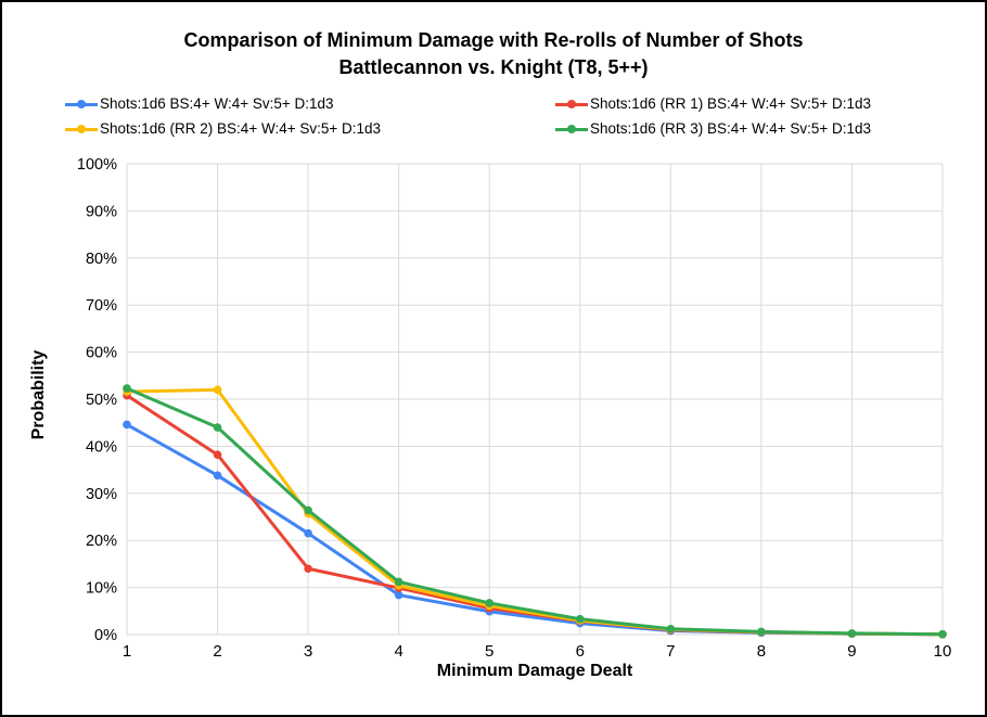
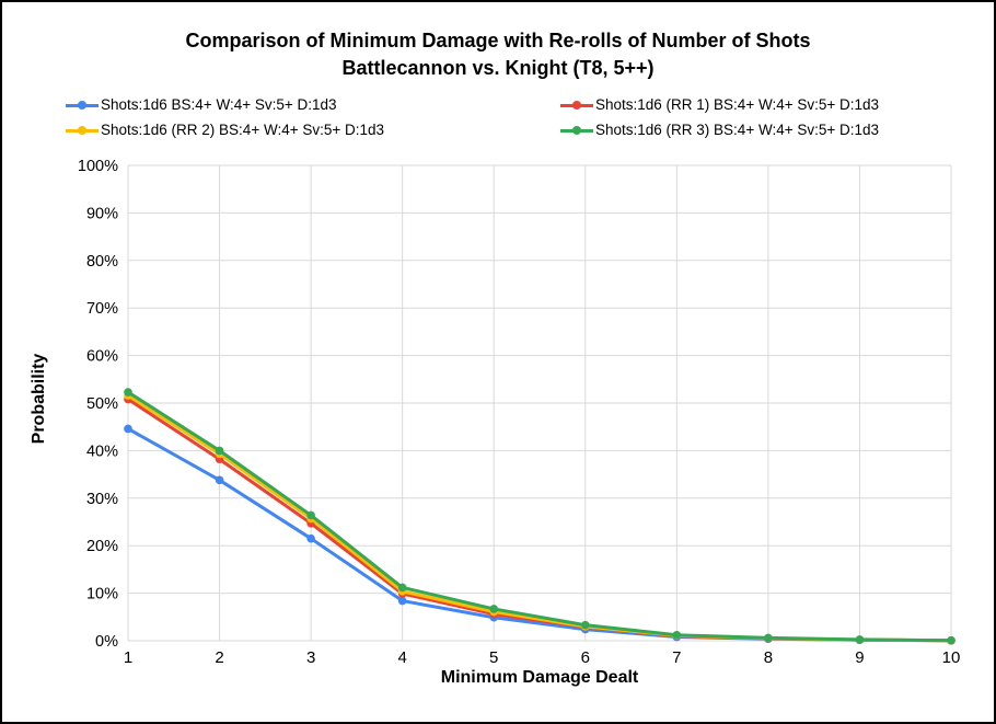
Shots:1d6 (RR 2) BS:4+ W:4+ Sv:5+ D:1d3/2: 52% -> 39%
Shots:1d6 (RR 3) BS:4+ W:4+ Sv:5+ D:1d3/2: 44% -> 40%
Shots:1d6 (RR 1) BS:4+ W:4+ Sv:5+ D:1d3/3: 14% -> 25%
